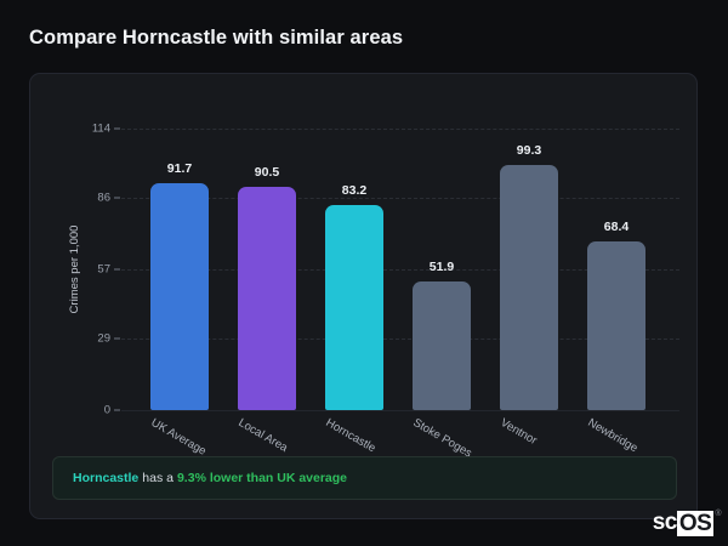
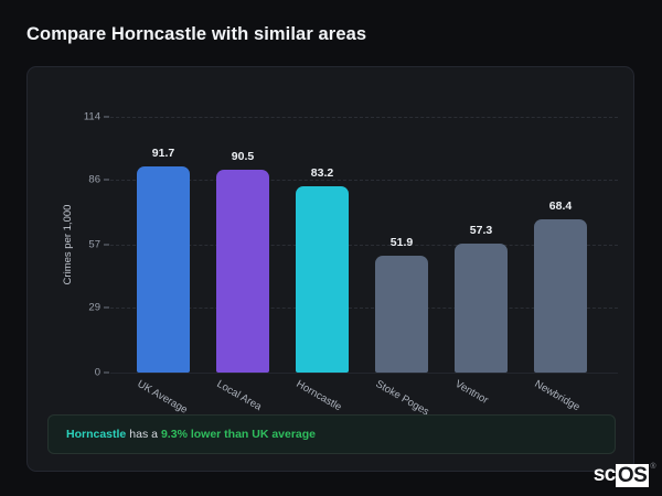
Ventnor: 99.3 -> 57.3
